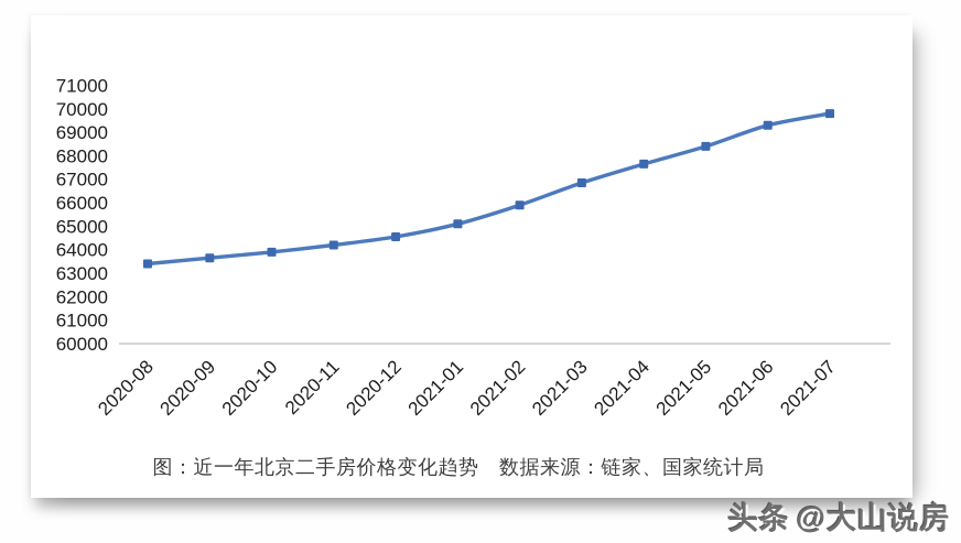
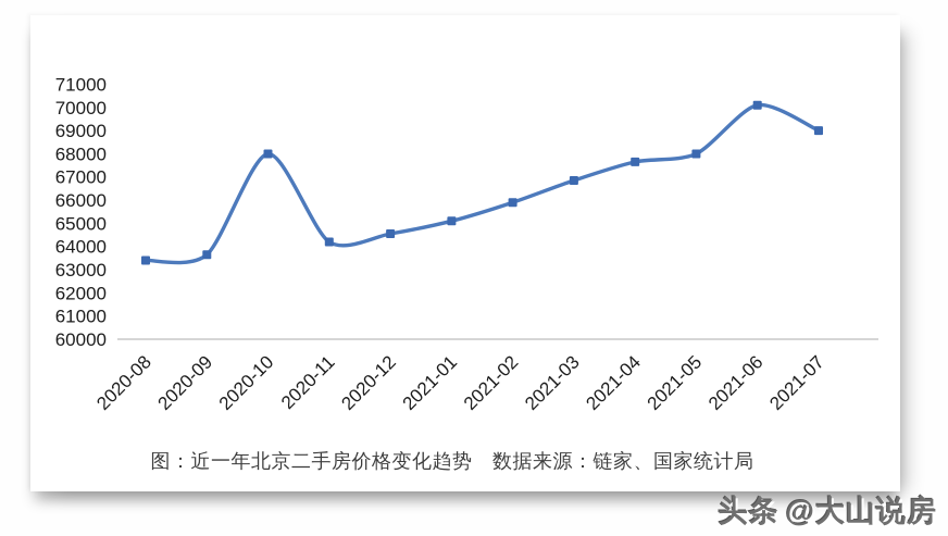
2020-10: 63900 -> 68000
2021-05: 68400 -> 68000
2021-06: 69300 -> 70100
2021-07: 69800 -> 69000
